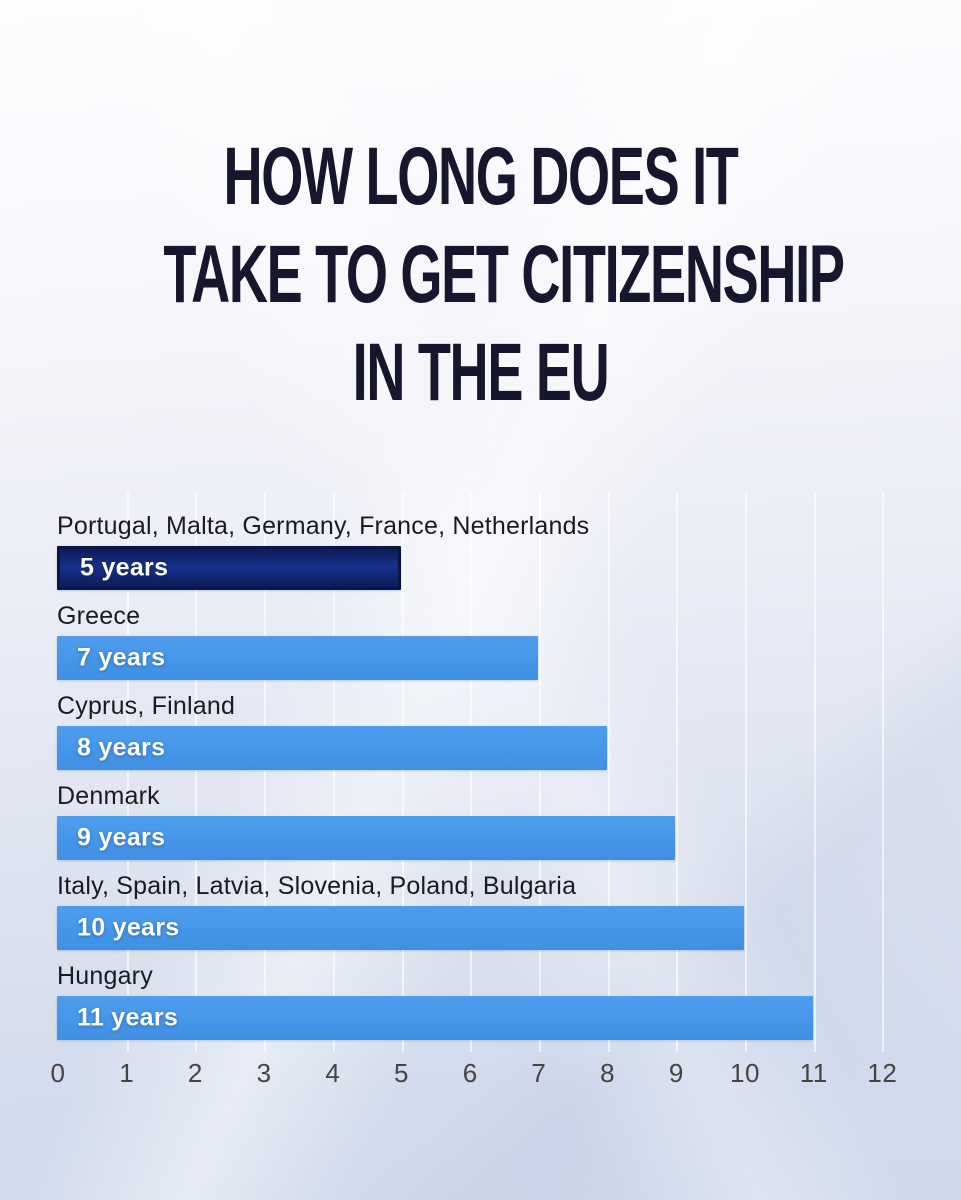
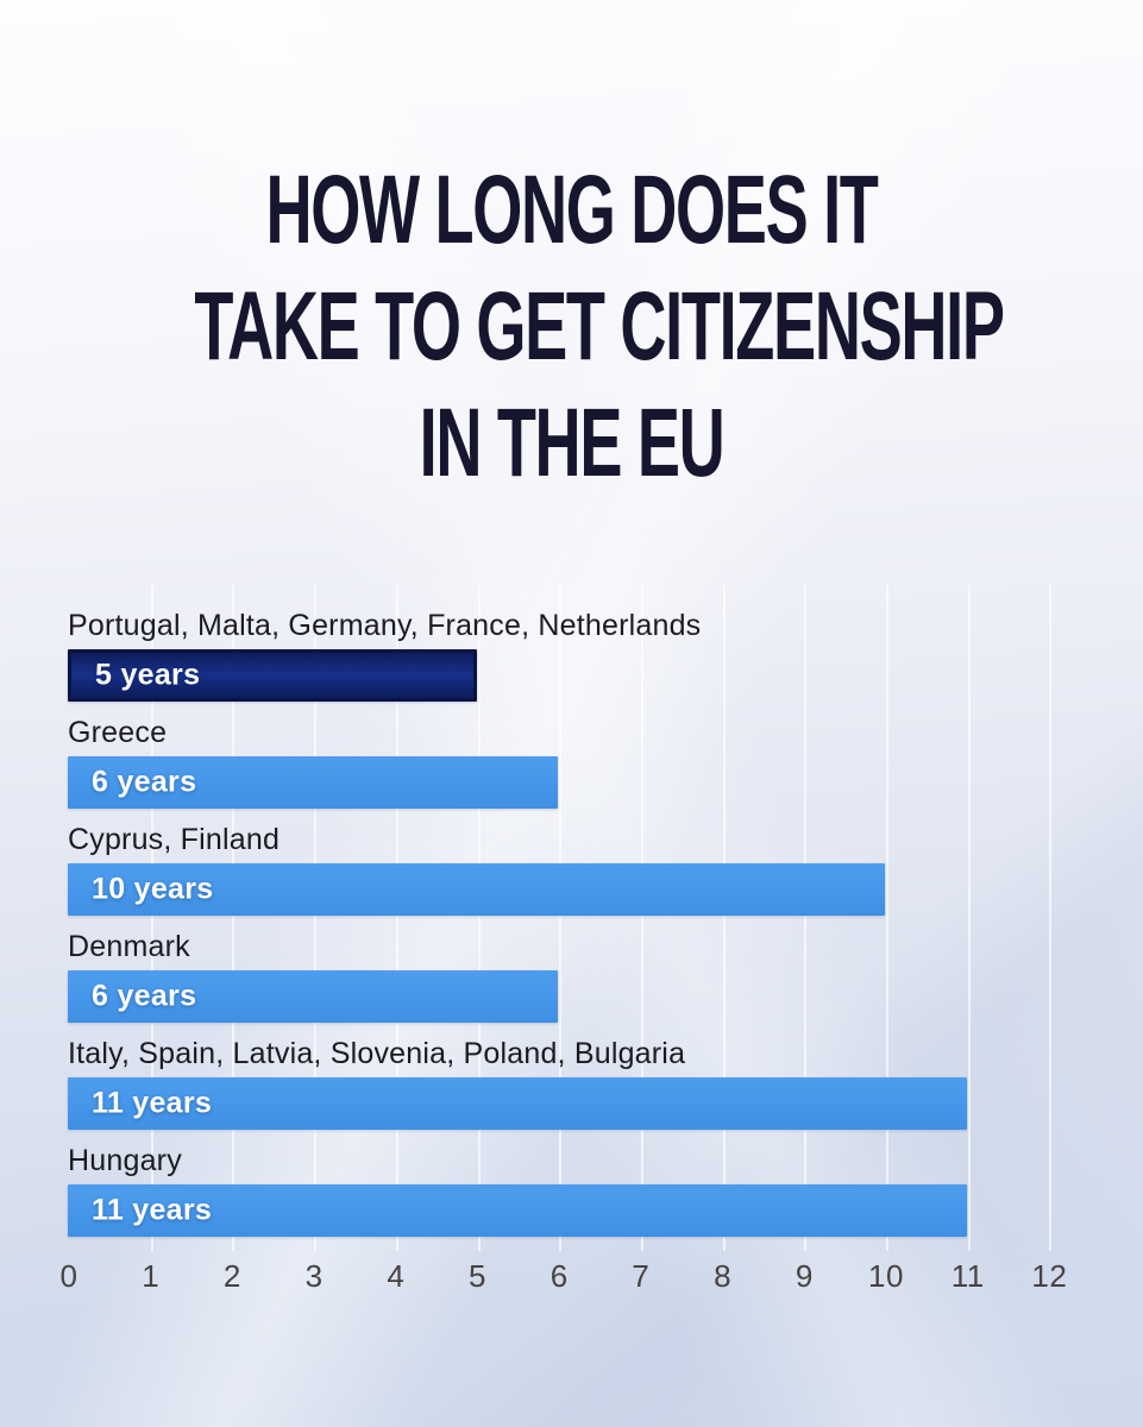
Greece: 7 -> 6
Cyprus, Finland: 8 -> 10
Denmark: 9 -> 6
Italy, Spain, Latvia, Slovenia, Poland, Bulgaria: 10 -> 11
